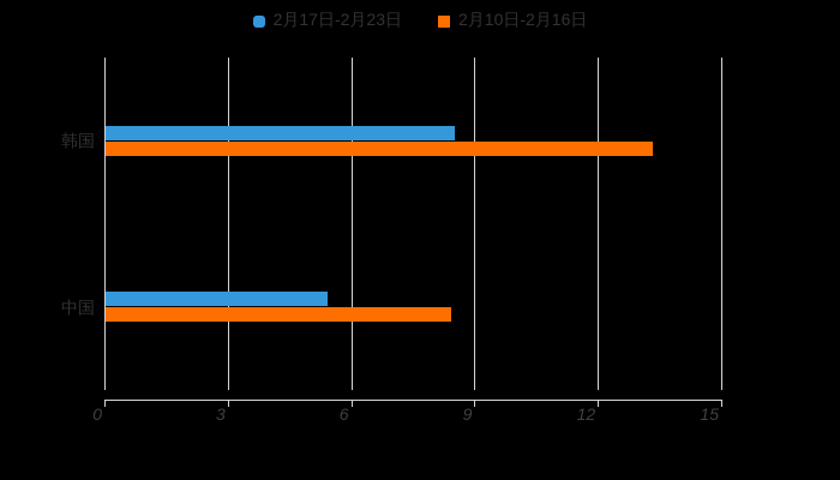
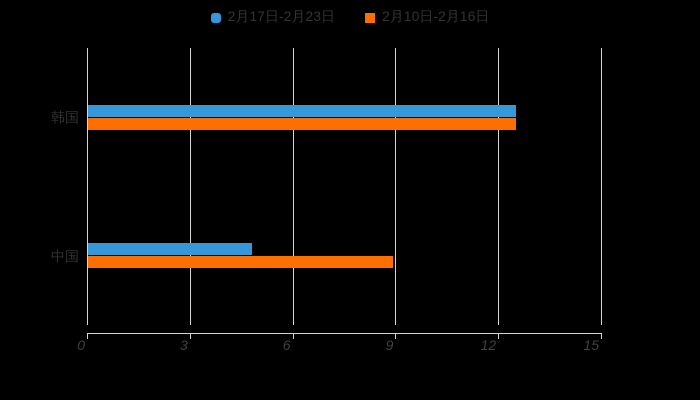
2月17日-2月23日/韩国: 8.5 -> 12.5
2月10日-2月16日/韩国: 13.3 -> 12.5
2月17日-2月23日/中国: 5.4 -> 4.8
2月10日-2月16日/中国: 8.4 -> 8.9
